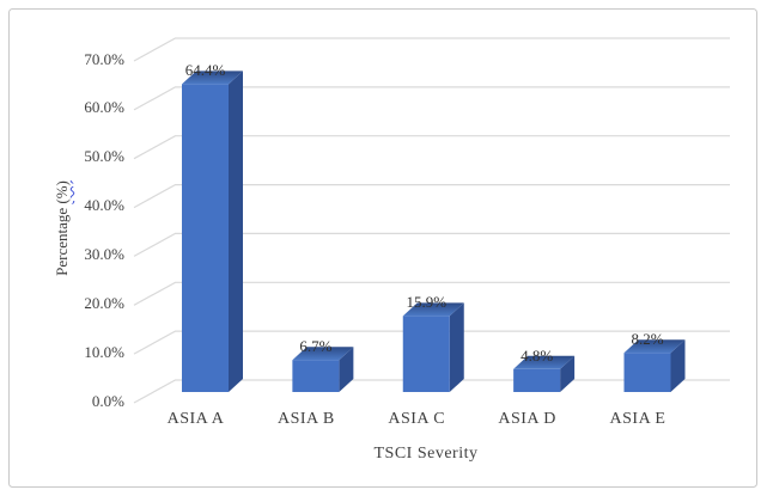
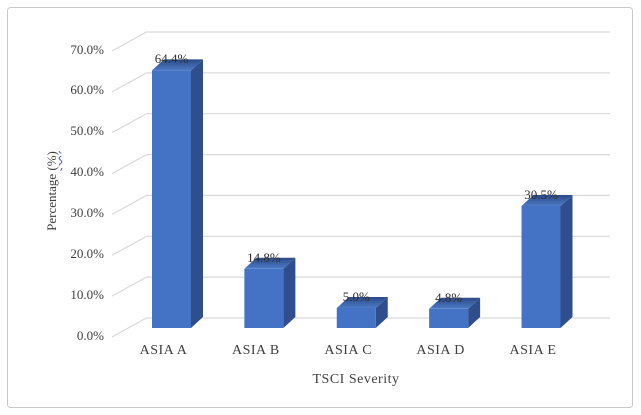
ASIA B: 6.7% -> 14.8%
ASIA C: 15.9% -> 5.0%
ASIA E: 8.2% -> 30.5%
